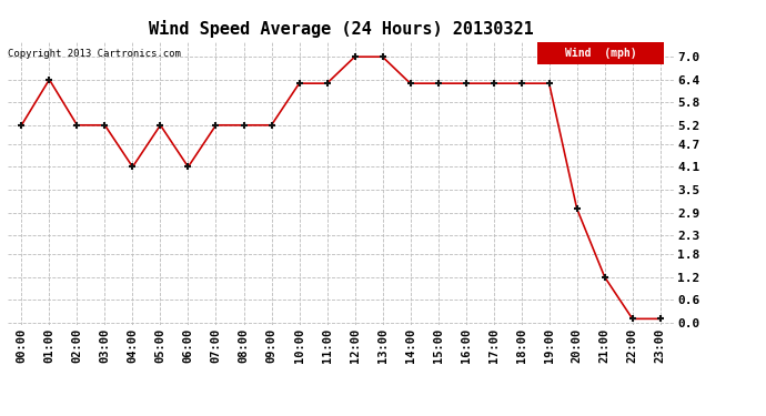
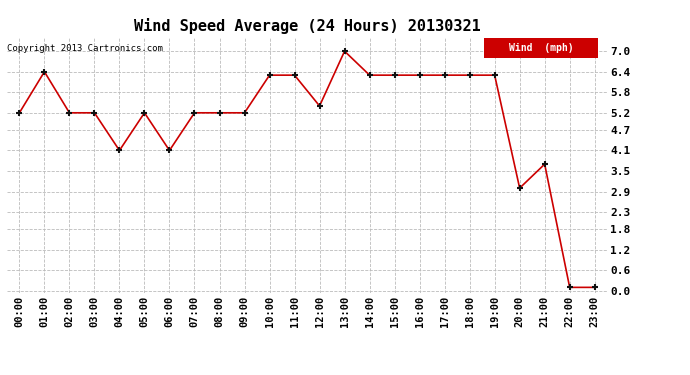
12:00: 7.0 -> 5.4
21:00: 1.2 -> 3.7
